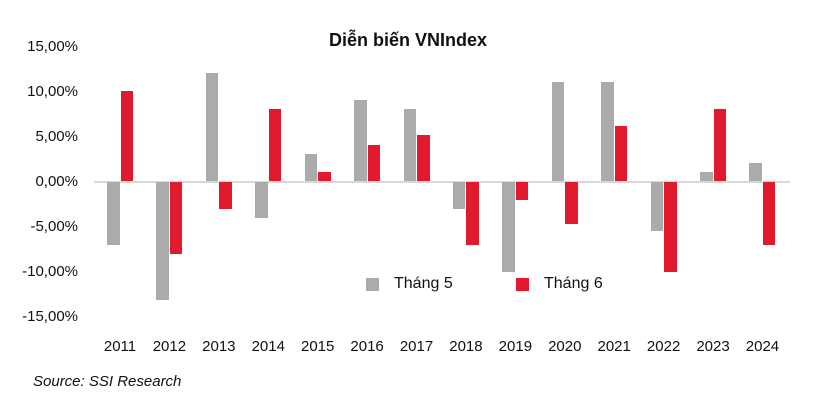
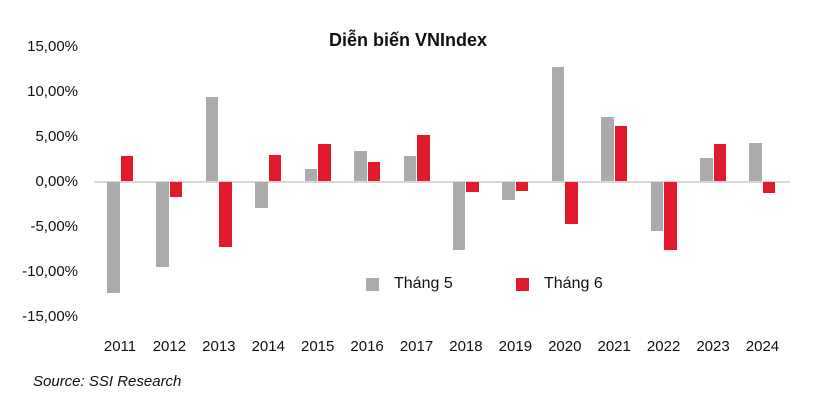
Tháng 5/2011: -7% -> -12%
Tháng 6/2011: 10% -> 3%
Tháng 5/2012: -13% -> -9%
Tháng 6/2012: -8% -> -2%
Tháng 5/2013: 12% -> 9%
Tháng 6/2013: -3% -> -7%
Tháng 5/2014: -4% -> -3%
Tháng 6/2014: 8% -> 3%
Tháng 5/2015: 3% -> 1%
Tháng 6/2015: 1% -> 4%
Tháng 5/2016: 9% -> 3%
Tháng 6/2016: 4% -> 2%
Tháng 5/2017: 8% -> 3%
Tháng 5/2018: -3% -> -8%
Tháng 6/2018: -7% -> -1%
Tháng 5/2019: -10% -> -2%
Tháng 6/2019: -2% -> -1%
Tháng 5/2020: 11% -> 13%
Tháng 5/2021: 11% -> 7%
Tháng 6/2022: -10% -> -8%
Tháng 5/2023: 1% -> 3%
Tháng 6/2023: 8% -> 4%
Tháng 5/2024: 2% -> 4%
Tháng 6/2024: -7% -> -1%
